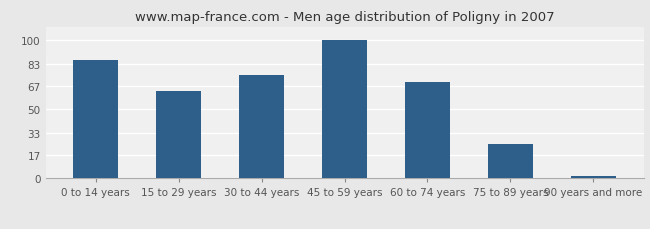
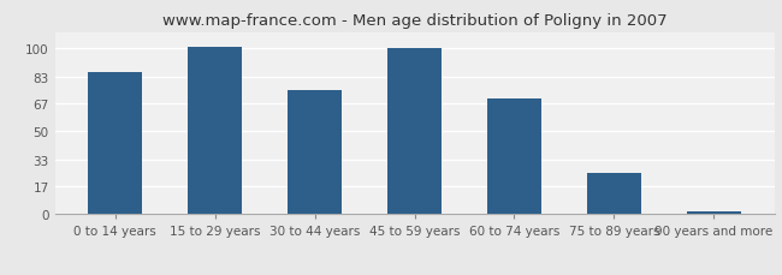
15 to 29 years: 63 -> 101
